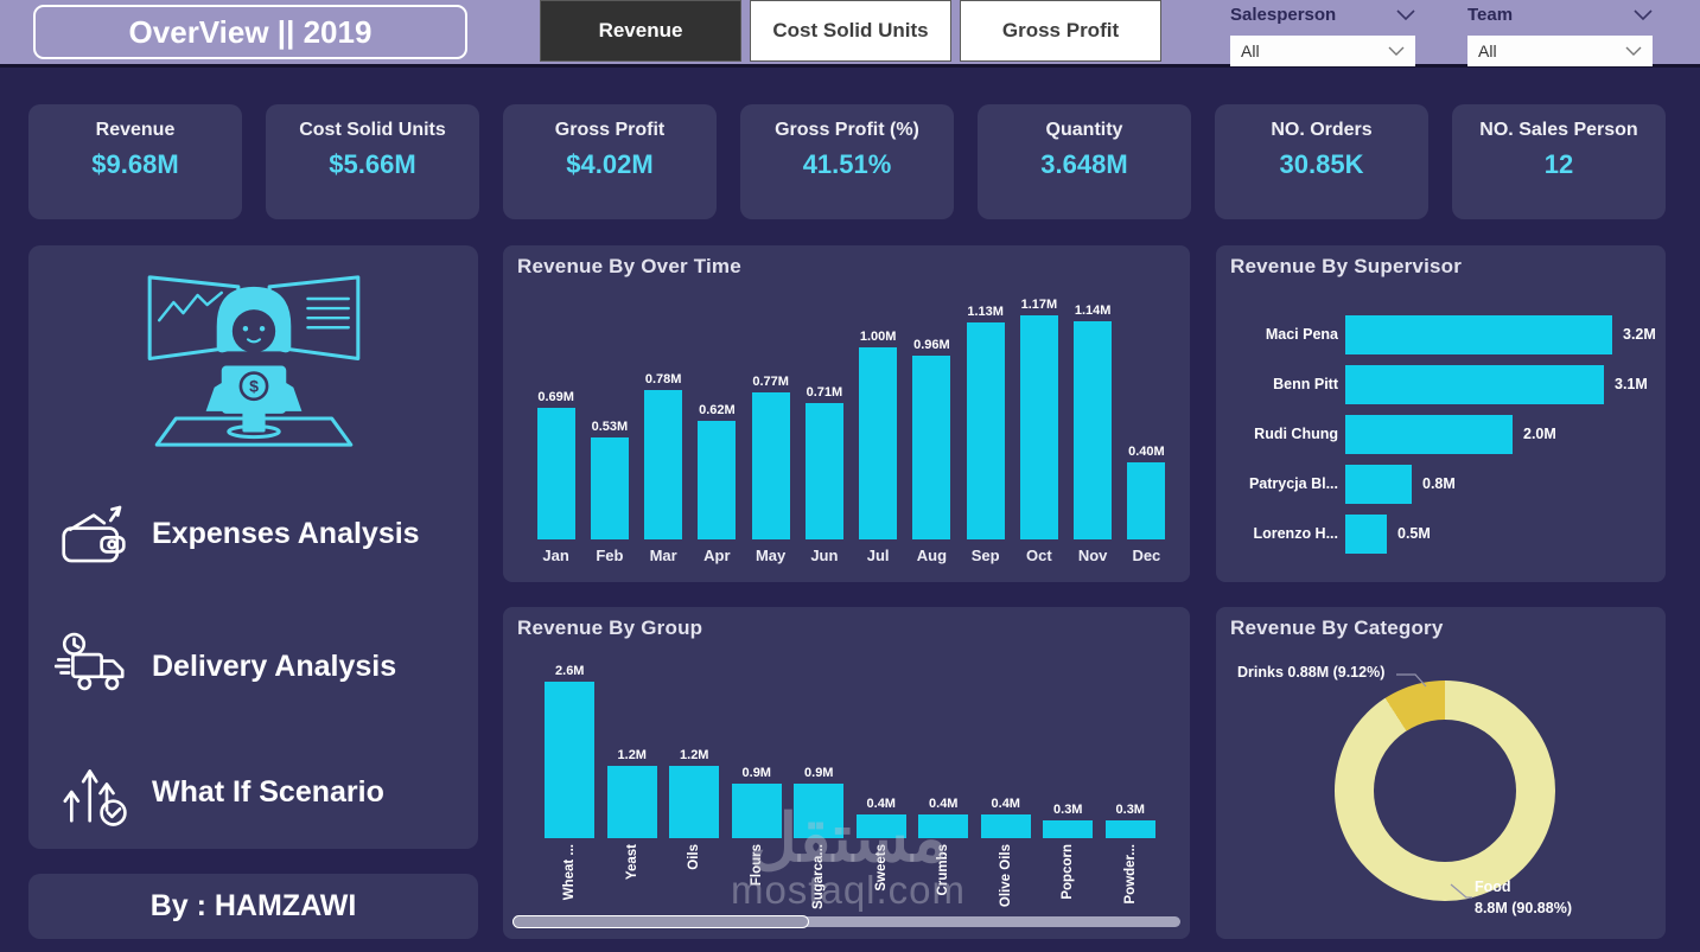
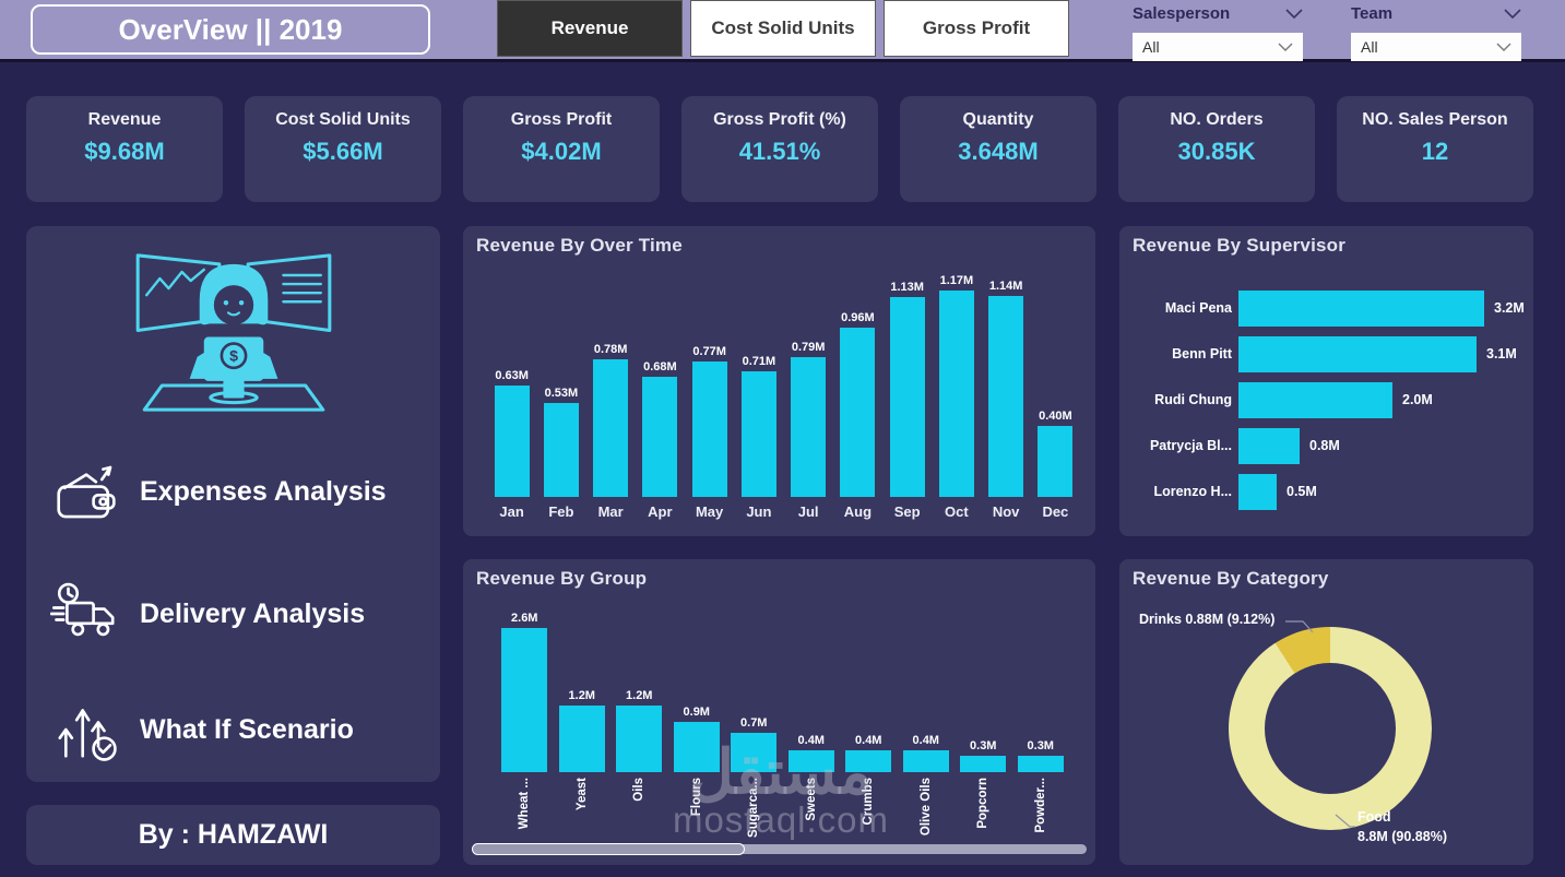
Revenue By Over Time/Jan: 0.69M -> 0.63M
Revenue By Over Time/Apr: 0.62M -> 0.68M
Revenue By Over Time/Jul: 1.00M -> 0.79M
Revenue By Group/Sugarca...: 0.9M -> 0.7M
